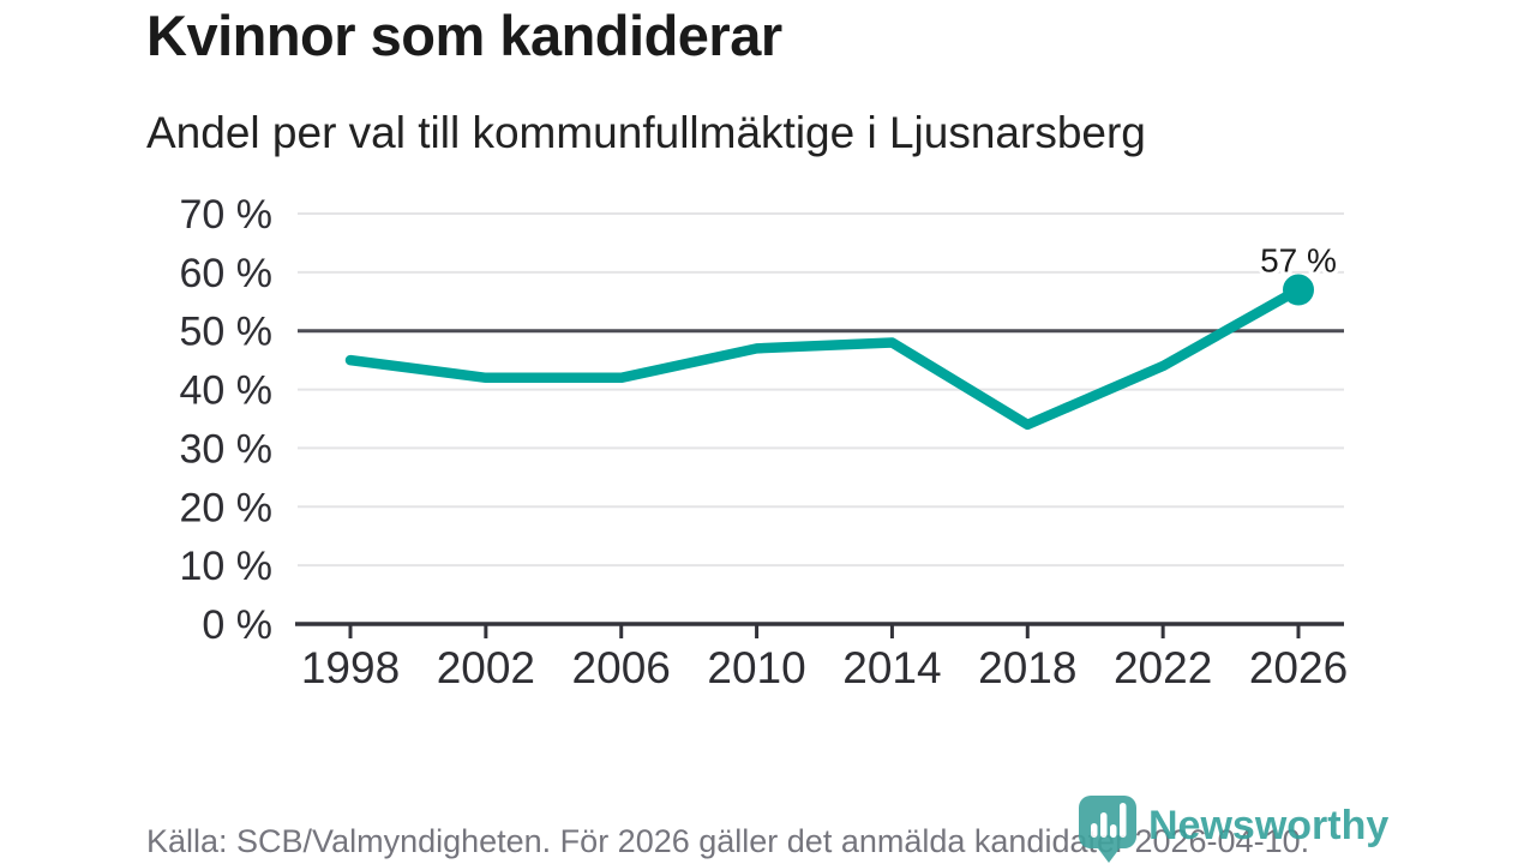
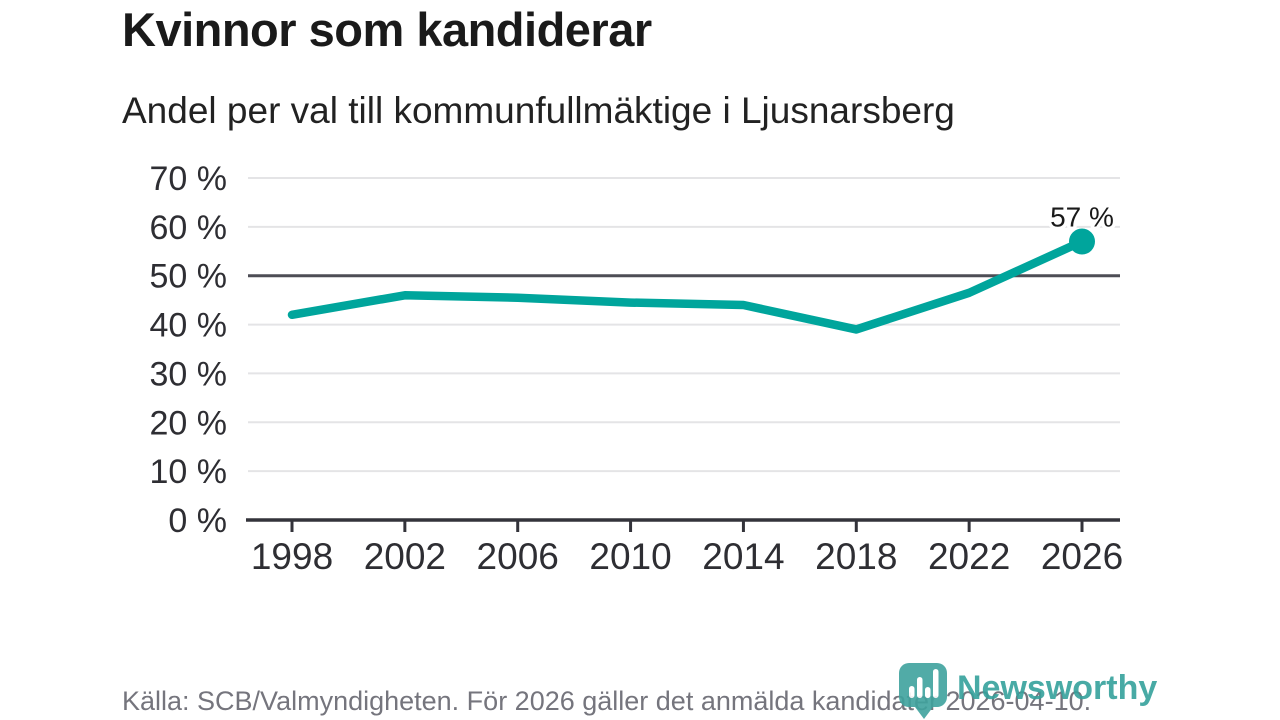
1998: 45% -> 42%
2002: 42% -> 46%
2006: 42% -> 46%
2010: 47% -> 44%
2014: 48% -> 44%
2018: 34% -> 39%
2022: 44% -> 46%
